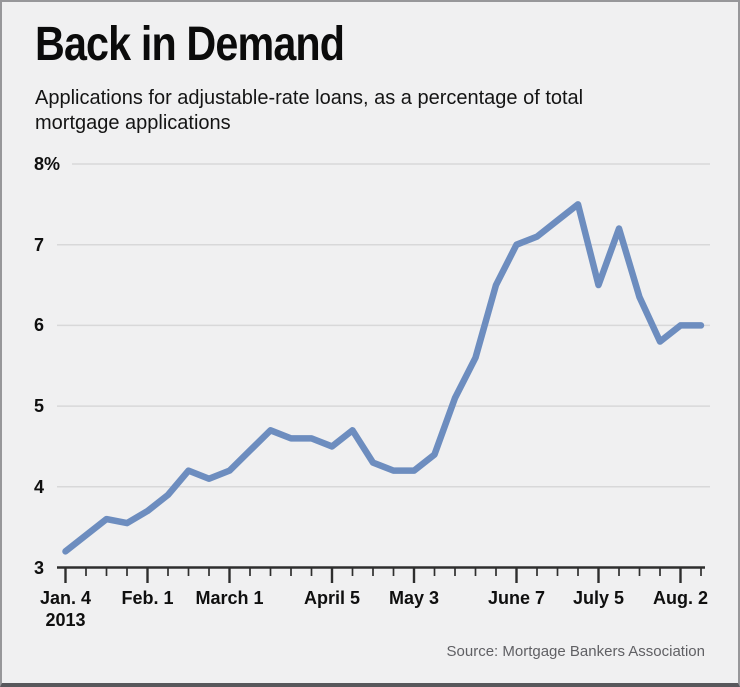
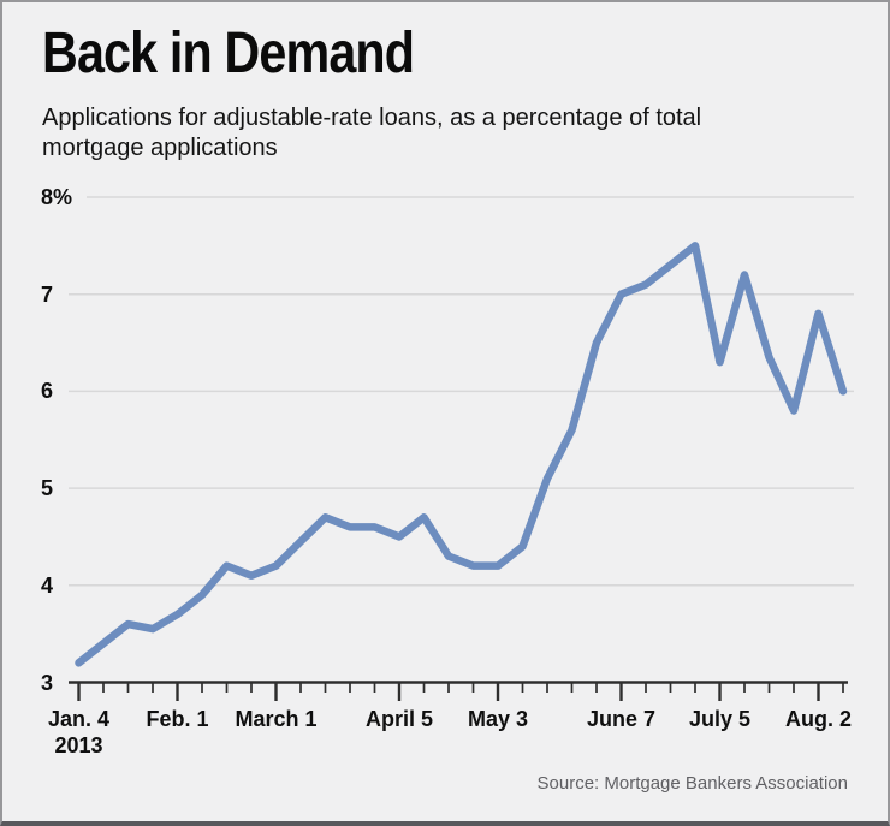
July 5: 6.5% -> 6.3%
Aug. 2: 6.0% -> 6.8%
